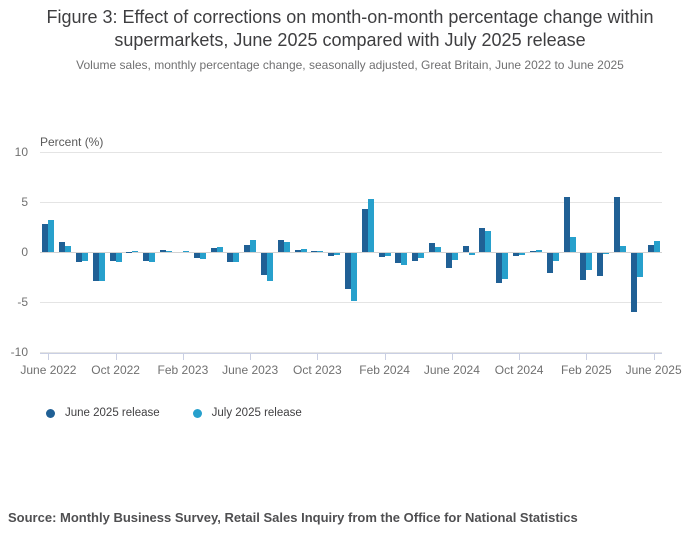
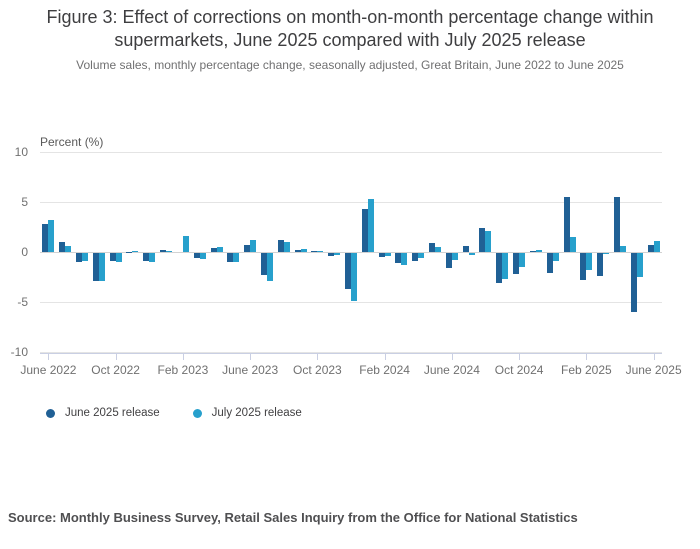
July 2025 release/Feb 2023: 0.1 -> 1.6
June 2025 release/Oct 2024: -0.2 -> -2.1
July 2025 release/Oct 2024: -0.1 -> -1.4
